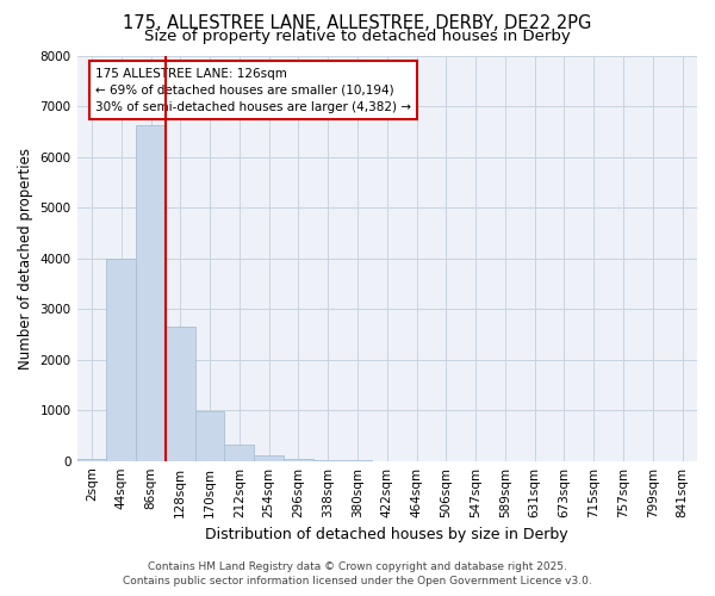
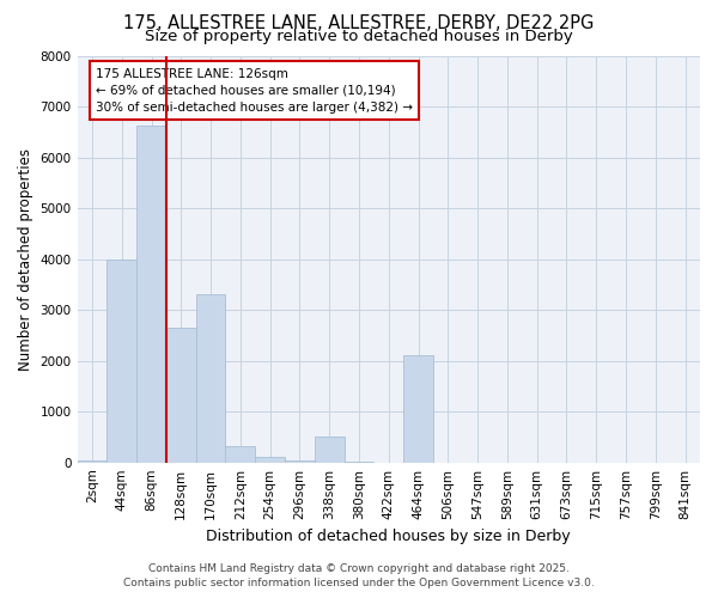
170sqm: 980 -> 3300
338sqm: 10 -> 500
464sqm: 0 -> 2100
